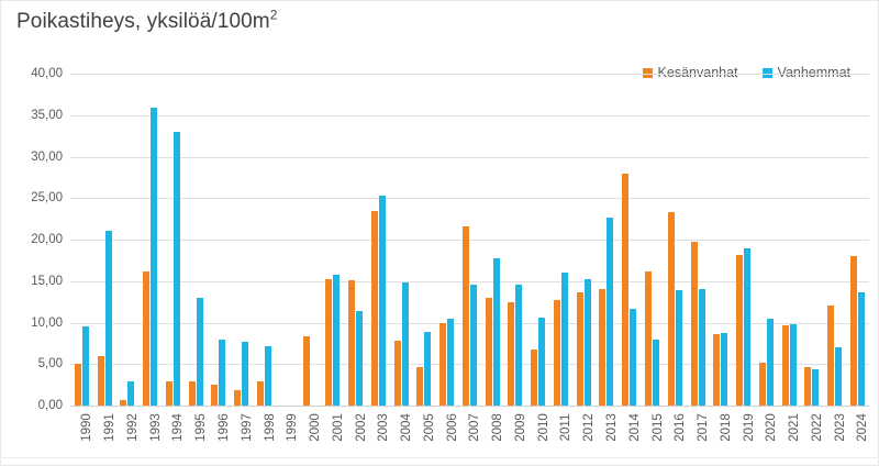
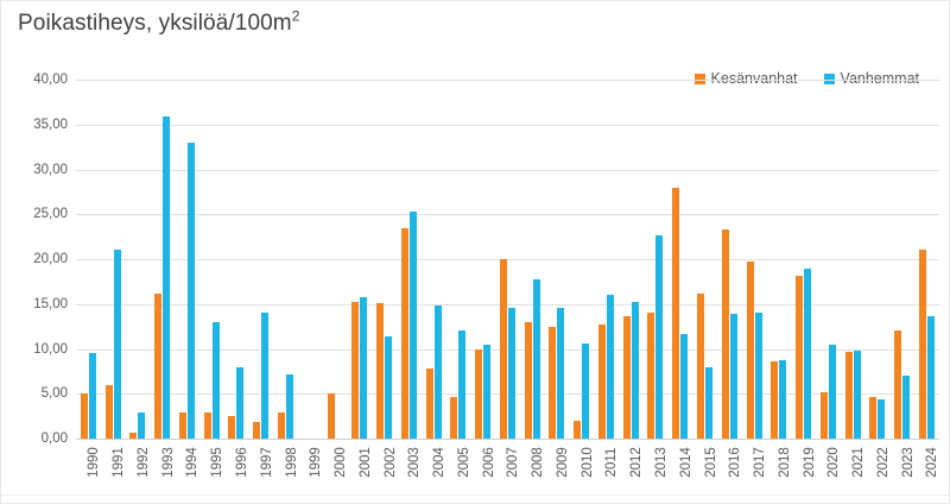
Vanhemmat/1997: 8 -> 14
Kesänvanhat/2000: 8 -> 5
Vanhemmat/2005: 9 -> 12
Kesänvanhat/2007: 22 -> 20
Kesänvanhat/2010: 7 -> 2
Kesänvanhat/2024: 18 -> 21
